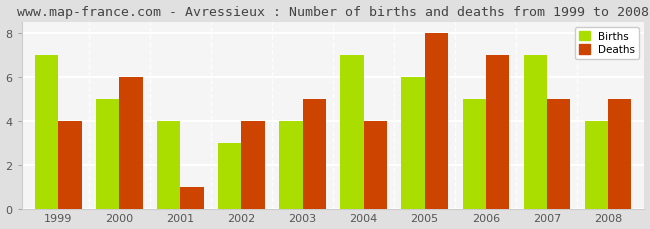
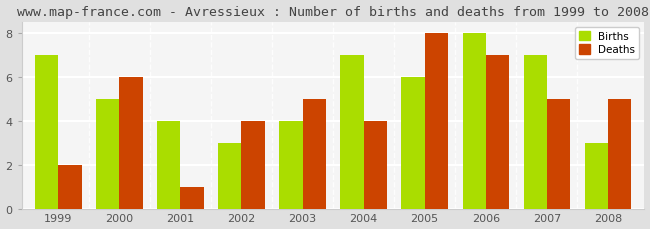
Deaths/1999: 4 -> 2
Births/2006: 5 -> 8
Births/2008: 4 -> 3
